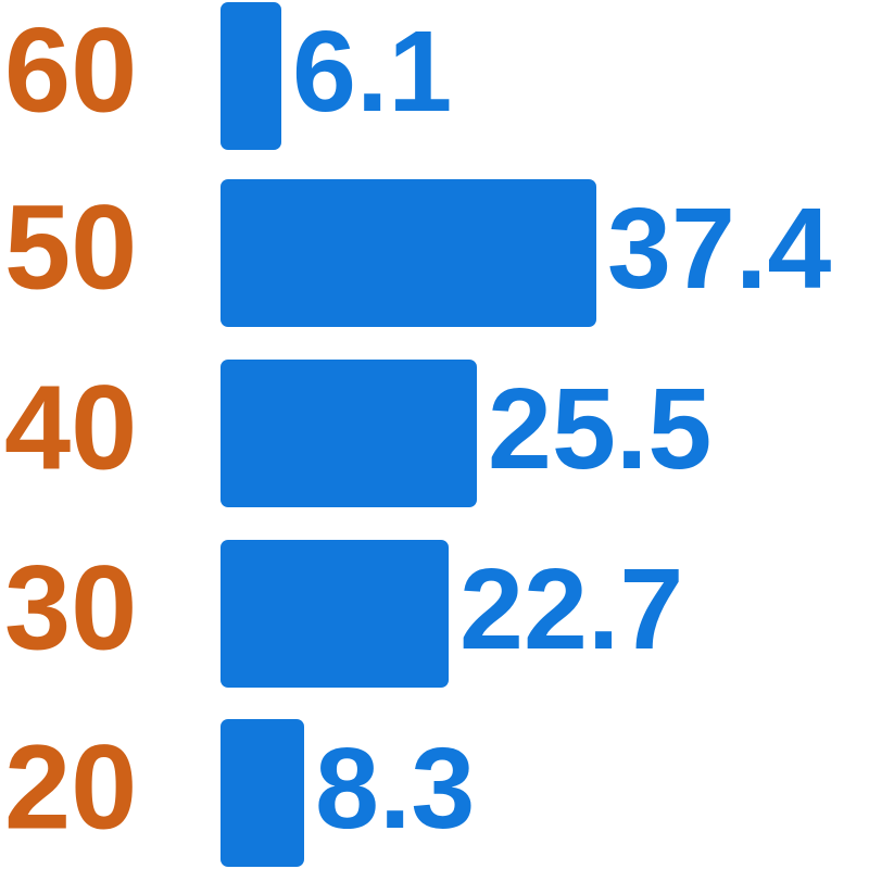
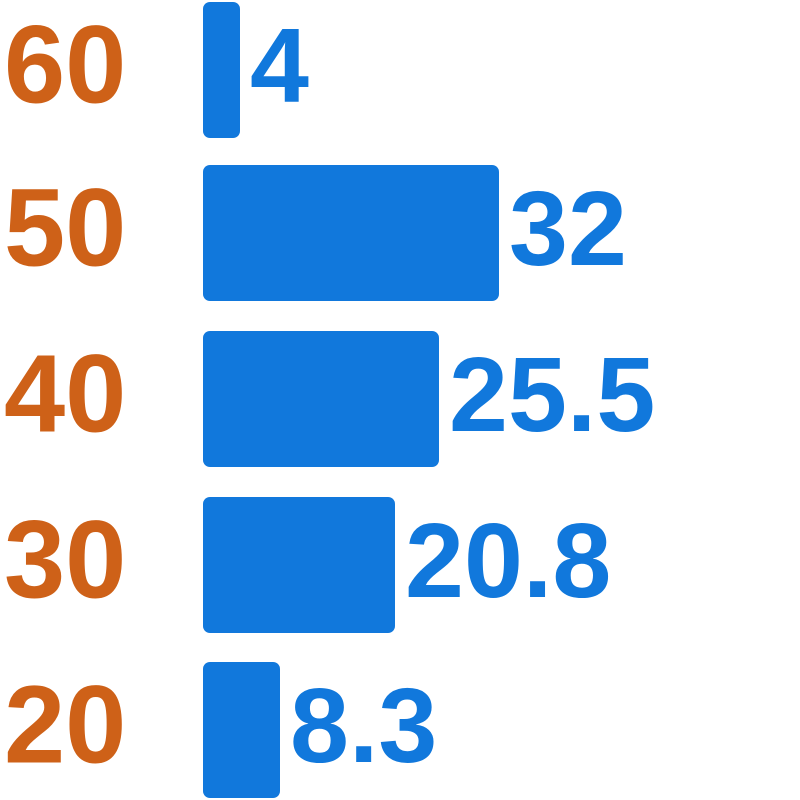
60: 6.1 -> 4
50: 37.4 -> 32
30: 22.7 -> 20.8
